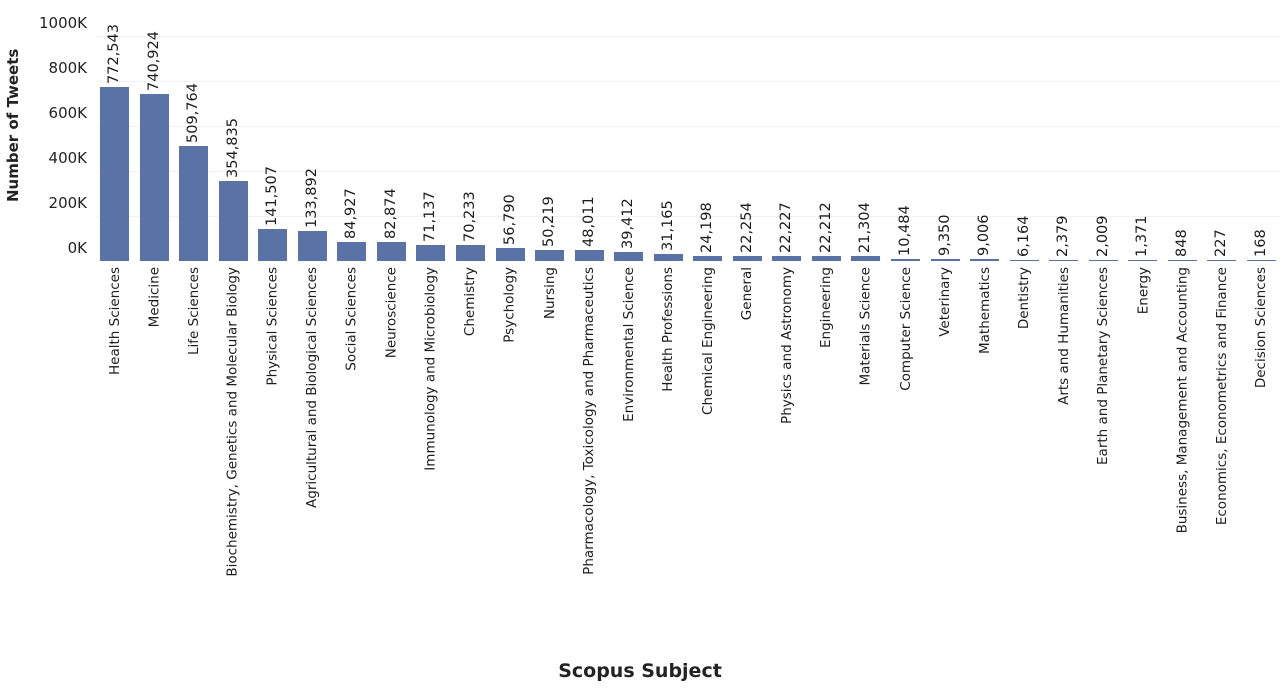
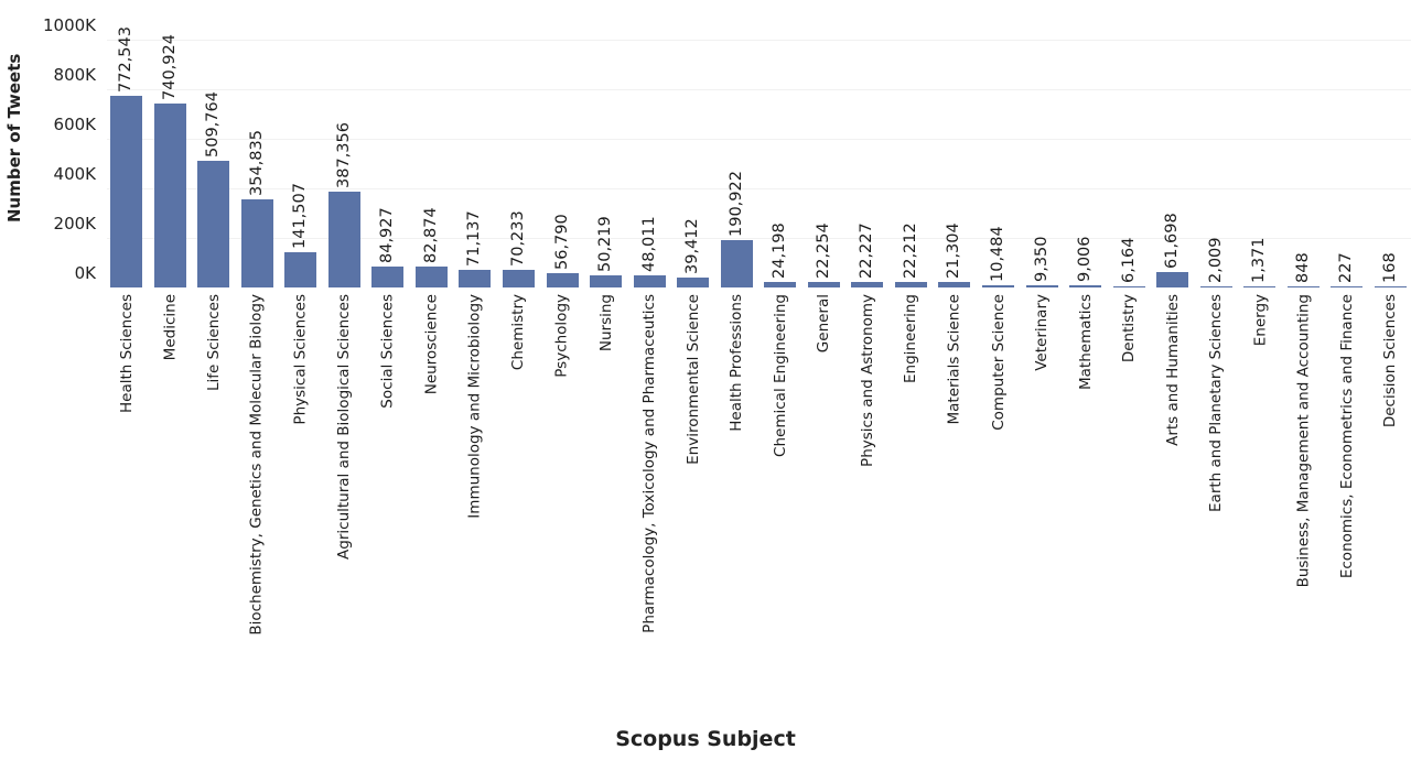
Agricultural and Biological Sciences: 133,892 -> 387,356
Health Professions: 31,165 -> 190,922
Arts and Humanities: 2,379 -> 61,698
